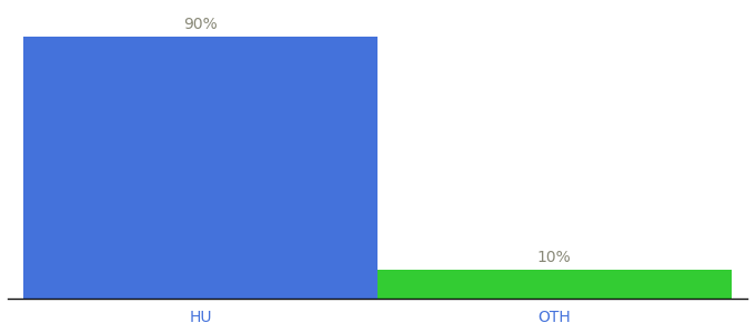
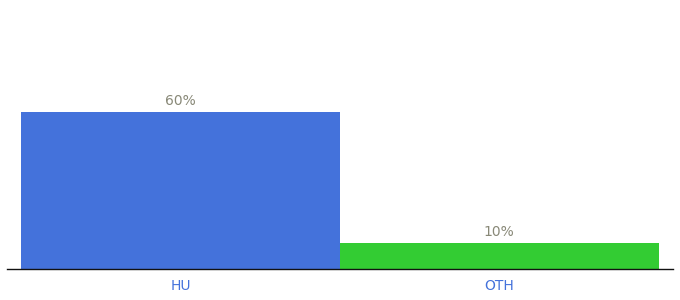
HU: 90% -> 60%
